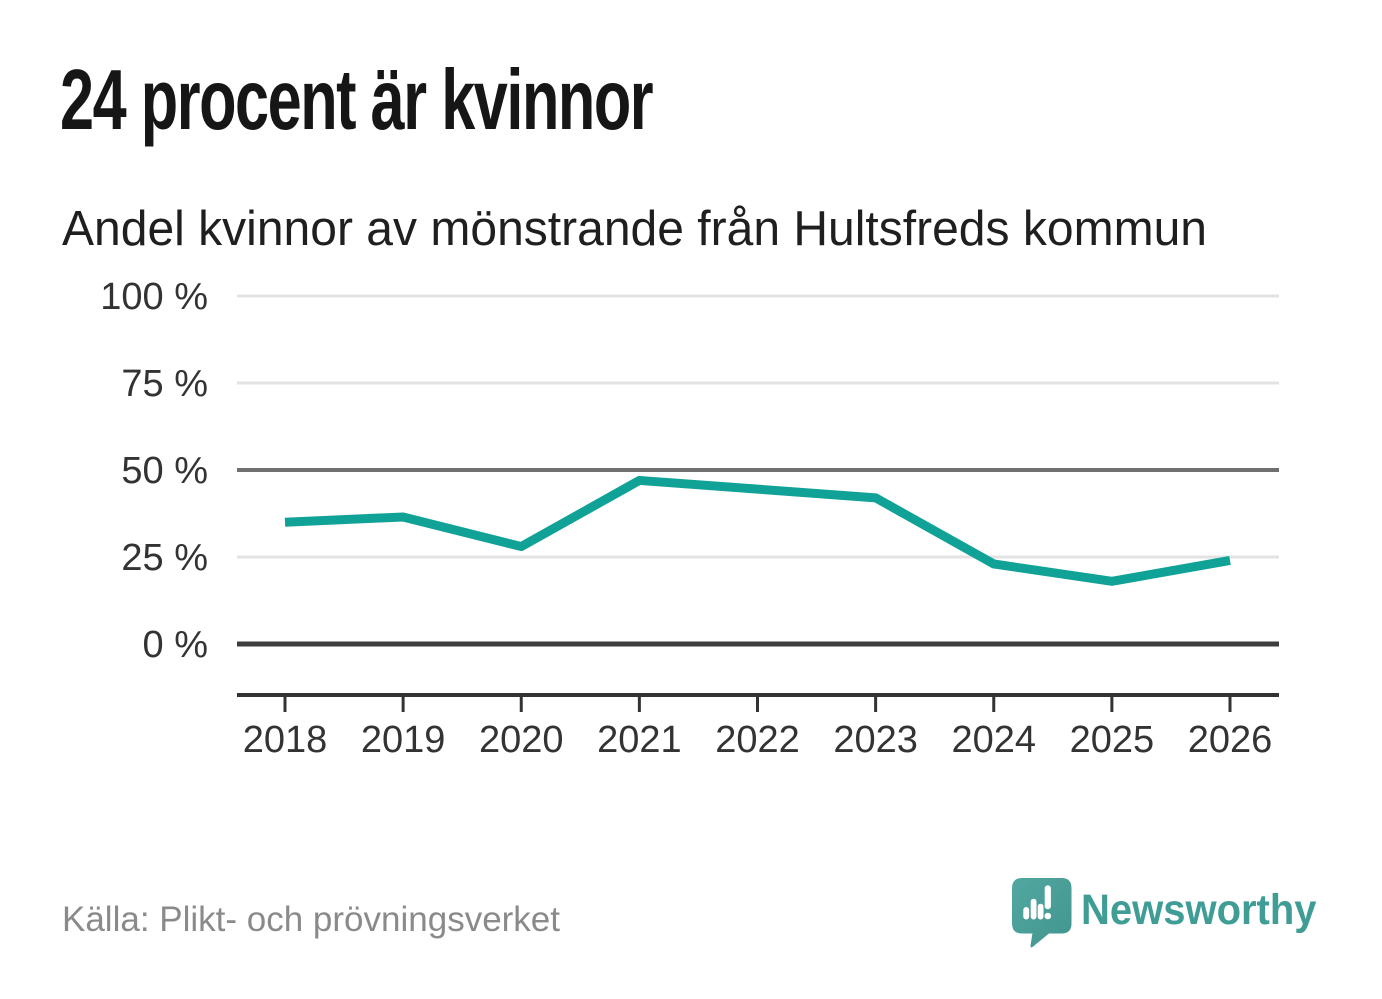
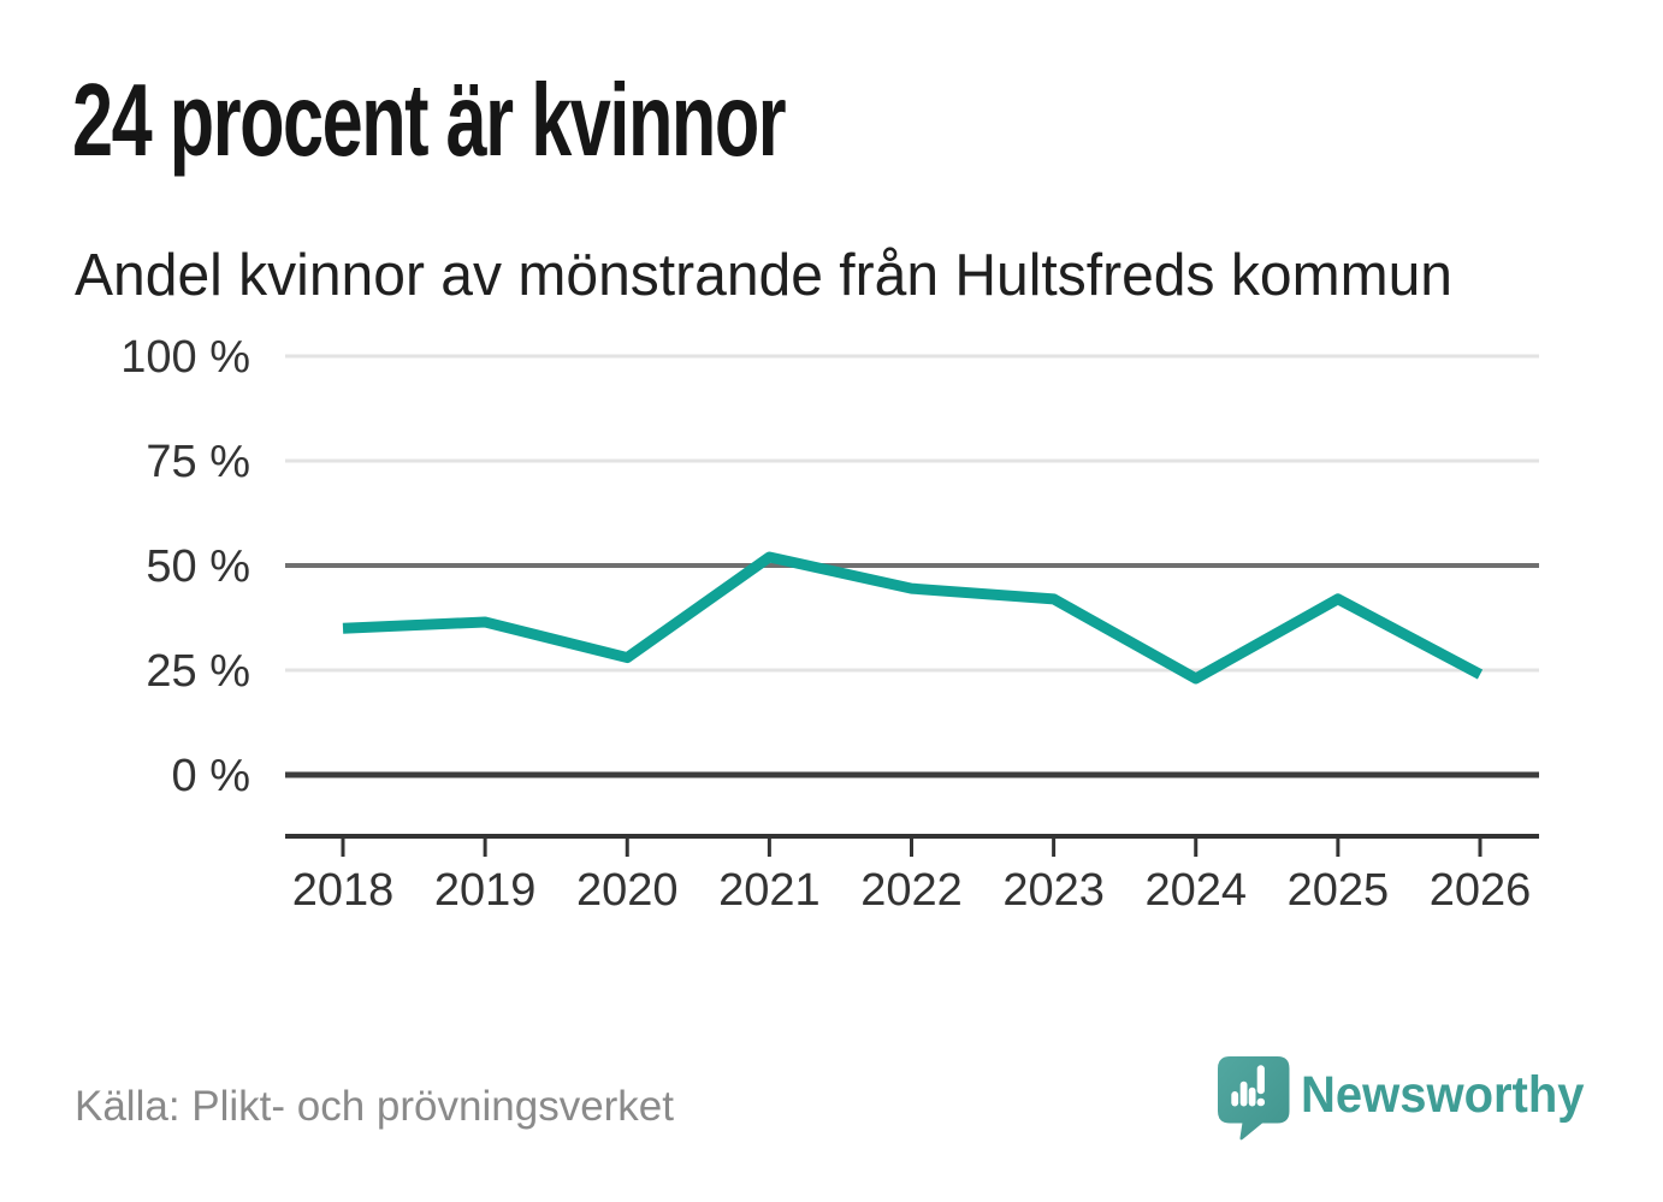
2021: 47% -> 52%
2025: 18% -> 42%
